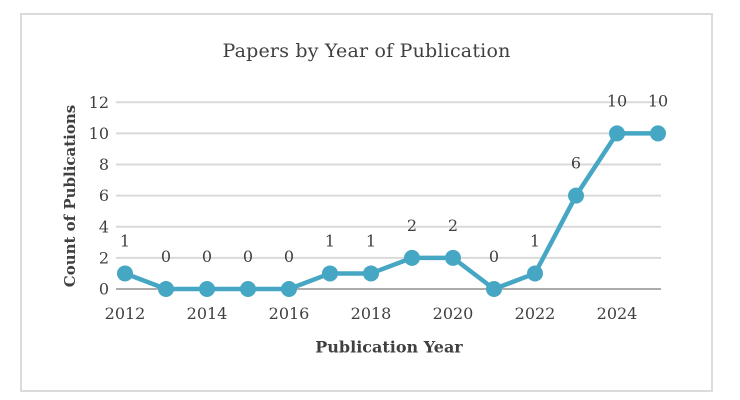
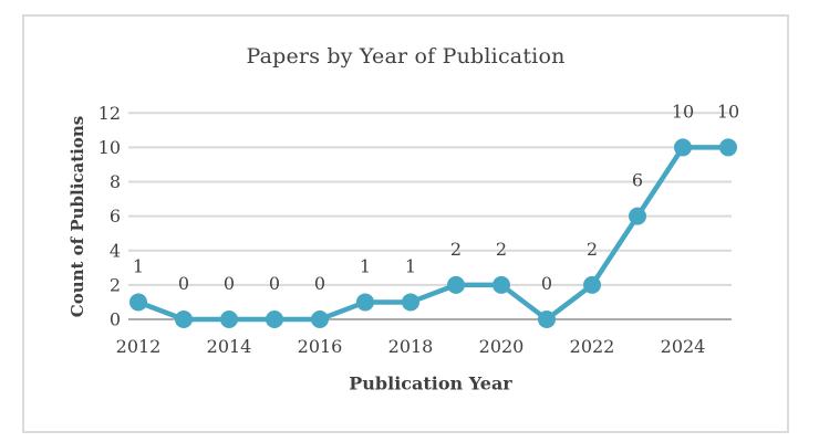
2022: 1 -> 2
